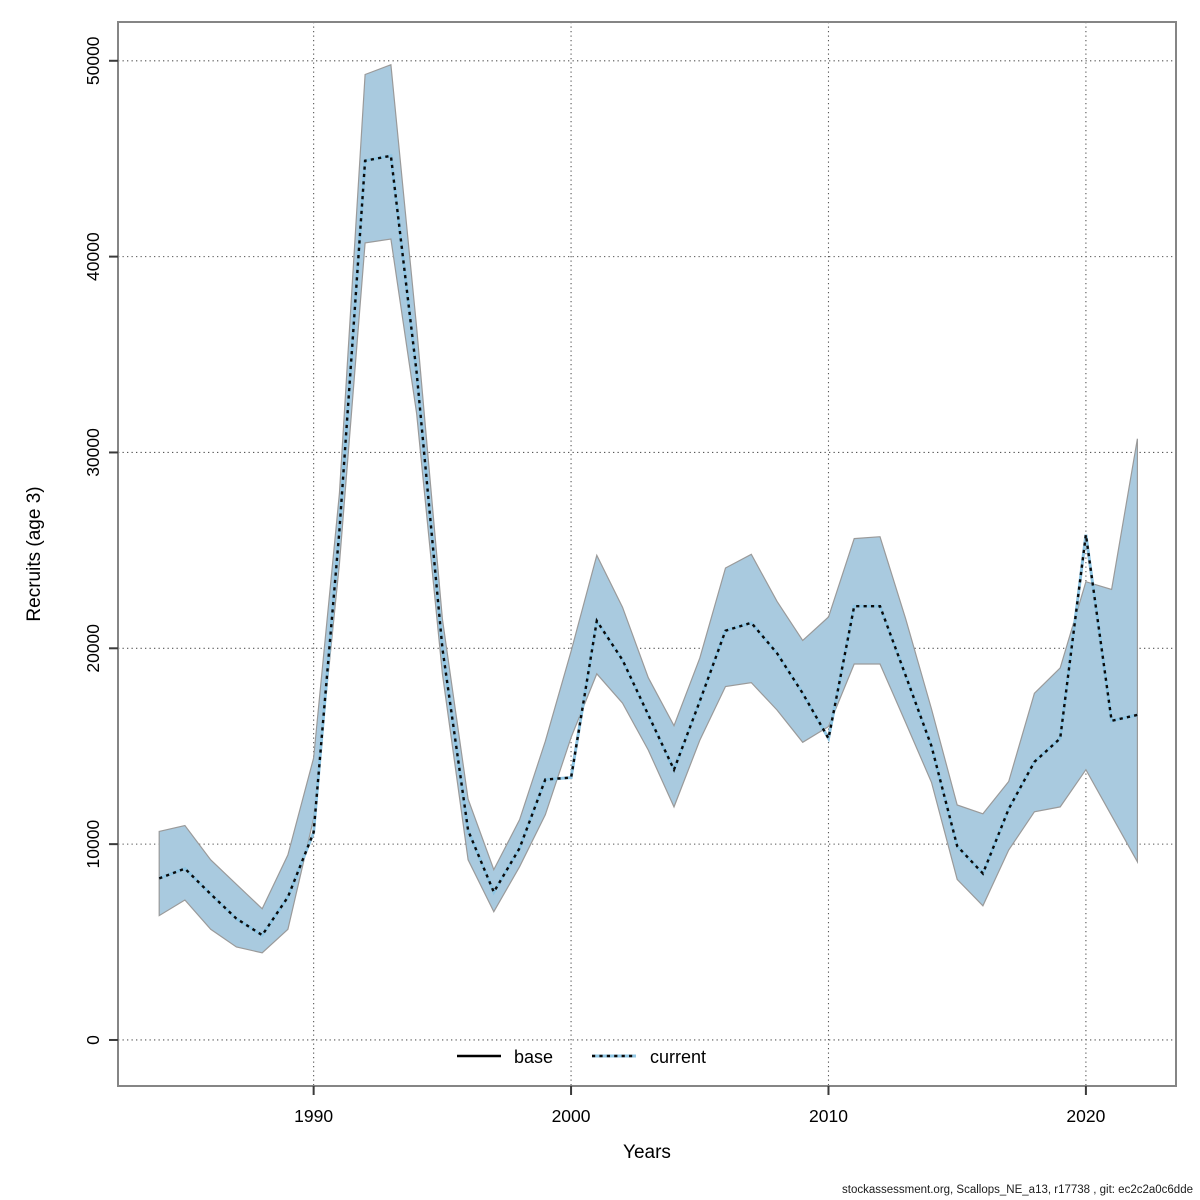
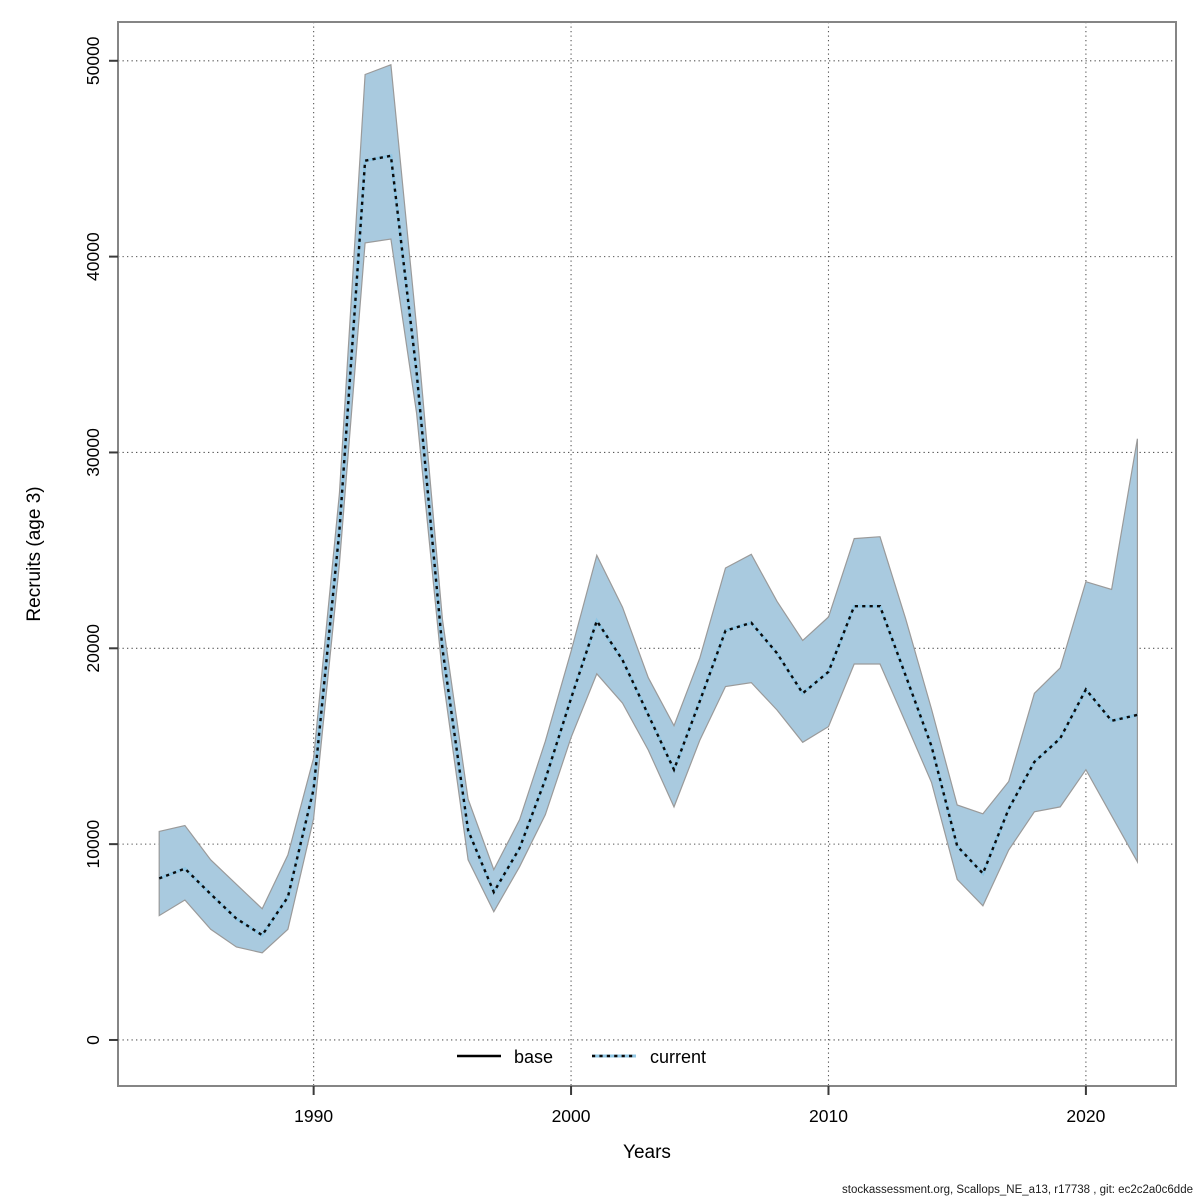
1990: 10600 -> 12800
2000: 13400 -> 17400
2010: 15400 -> 18800
2020: 25800 -> 17900
